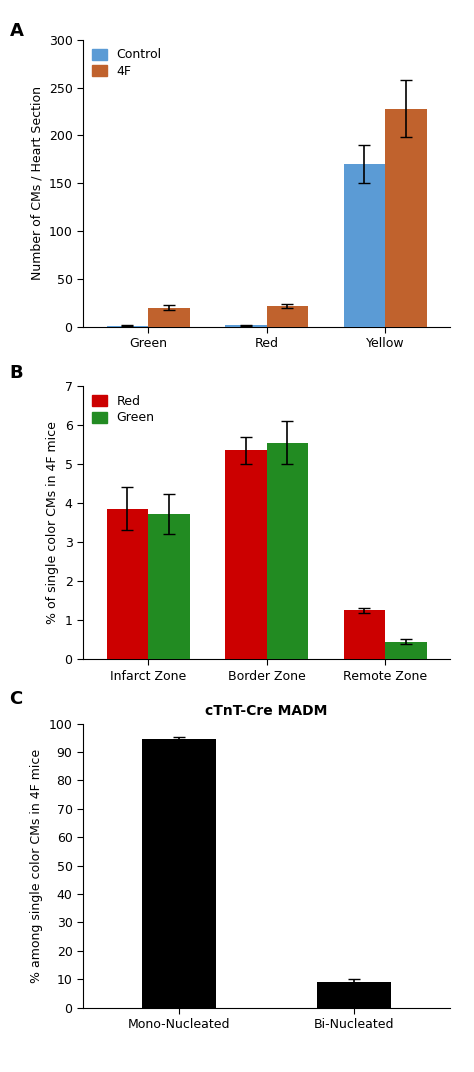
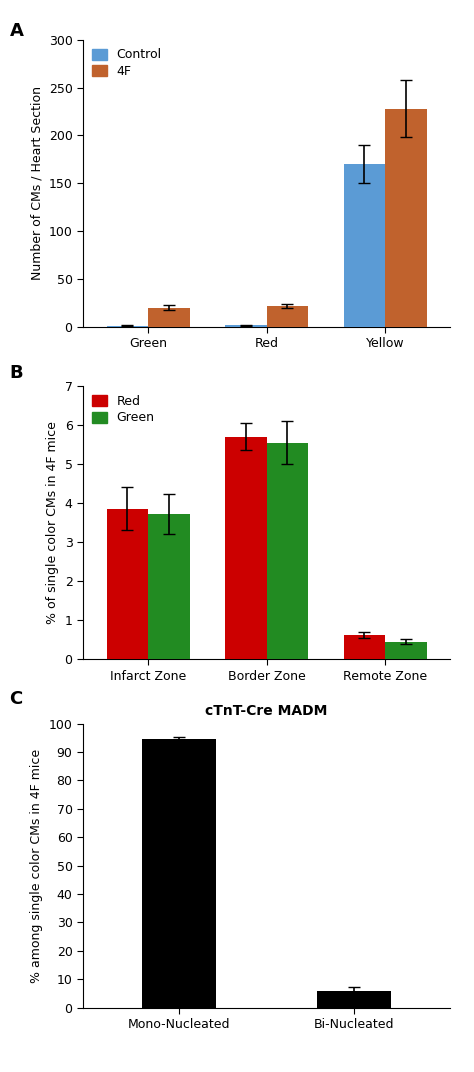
Red/Border Zone: 5.35 -> 5.70
Red/Remote Zone: 1.25 -> 0.62
cTnT-Cre MADM/Bi-Nucleated: 9.0 -> 6.0
